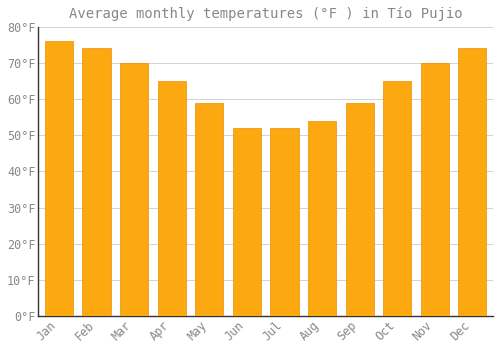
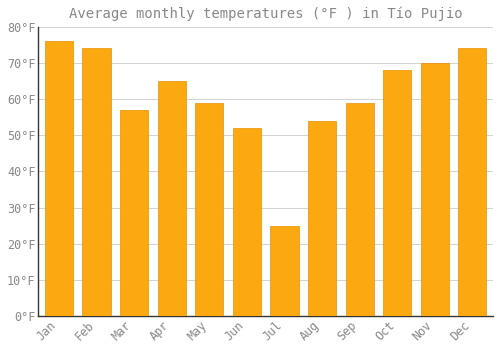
Mar: 70°F -> 57°F
Jul: 52°F -> 25°F
Oct: 65°F -> 68°F
